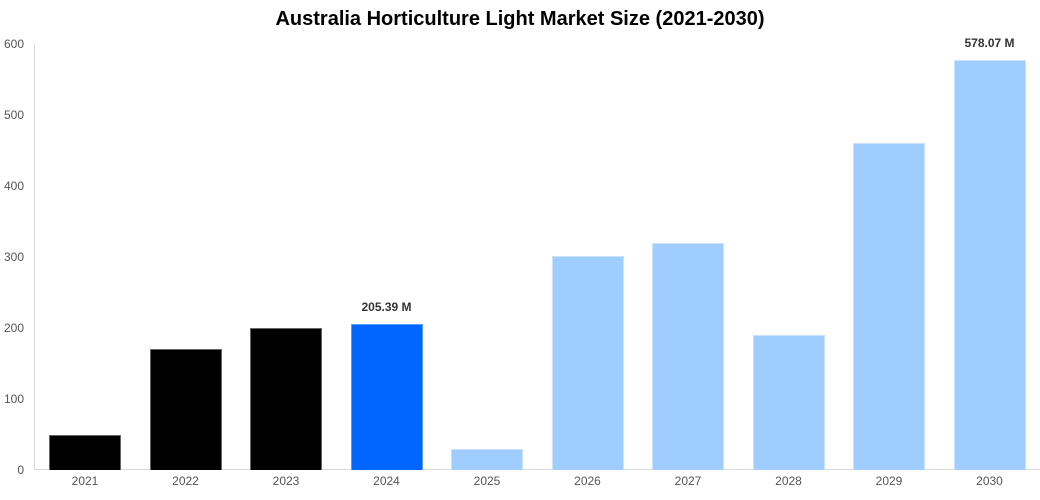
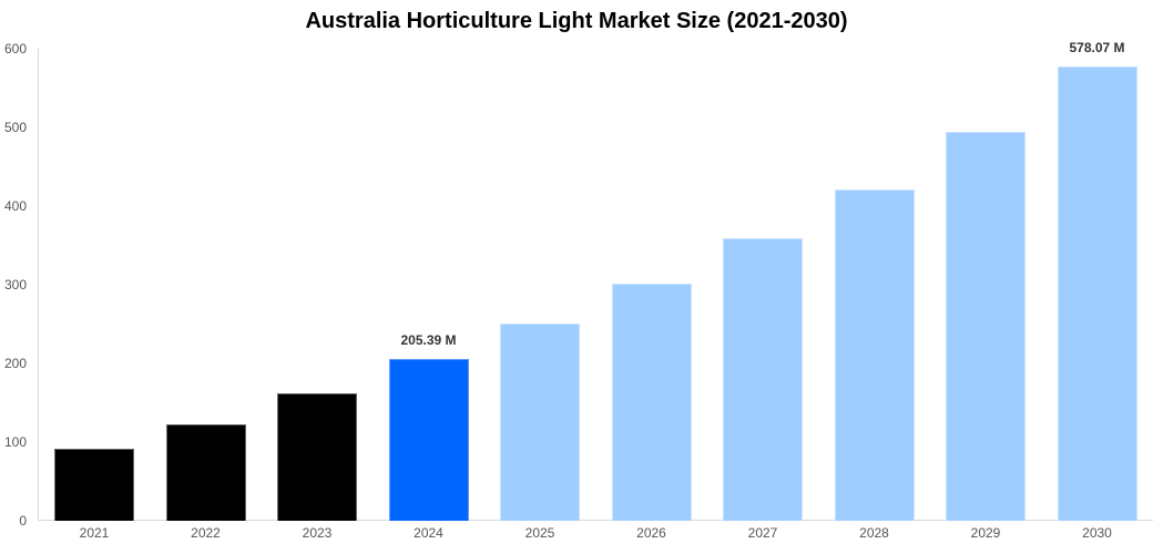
2021: 50 -> 90
2022: 170 -> 120
2023: 200 -> 160
2025: 30 -> 250
2027: 320 -> 360
2028: 190 -> 420
2029: 460 -> 490
